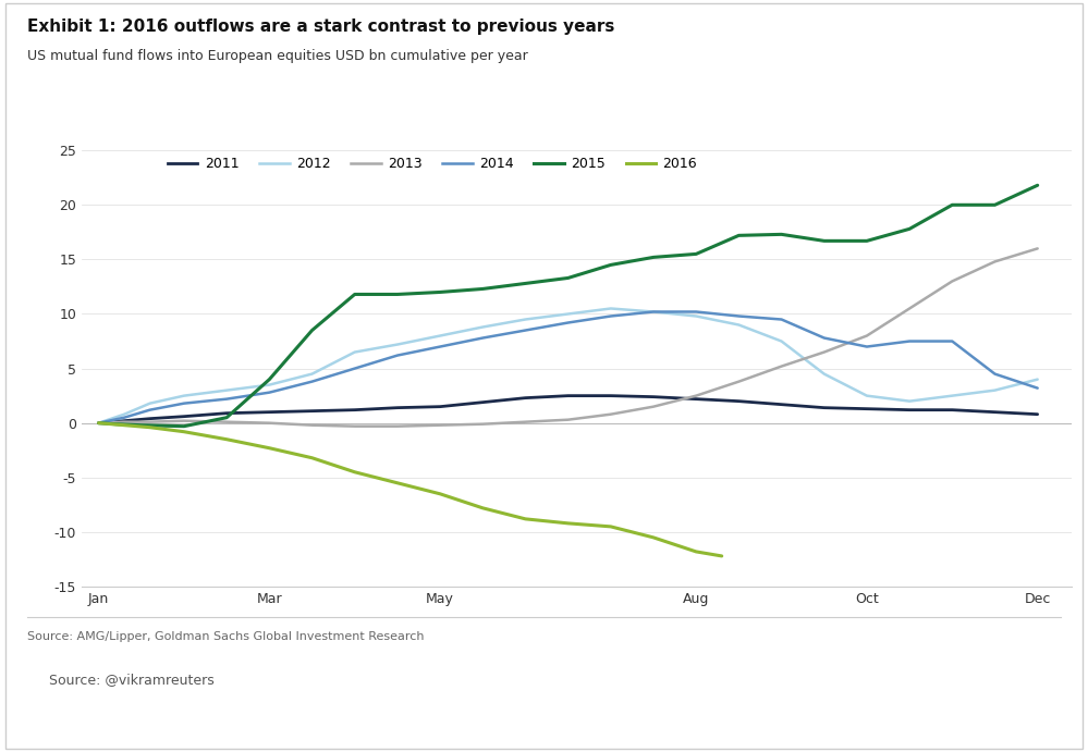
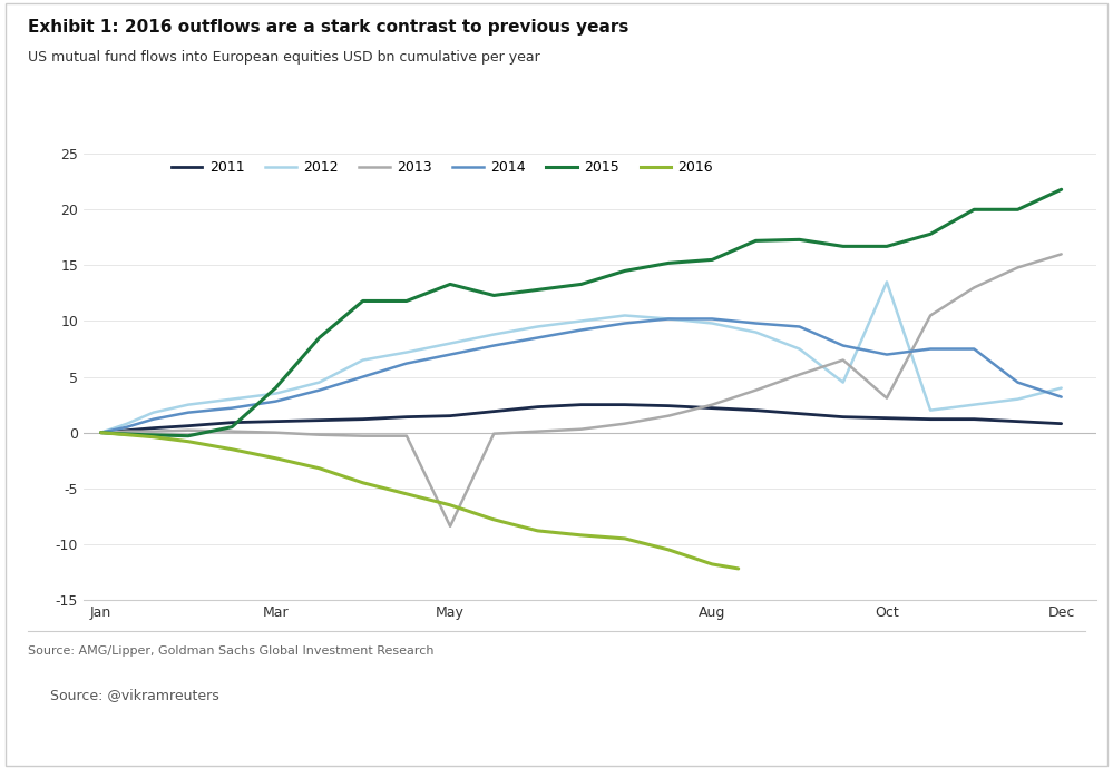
2013/May: -0.2 -> -8.4
2015/May: 12.0 -> 13.3
2012/Oct: 2.5 -> 13.5
2013/Oct: 8.0 -> 3.1
